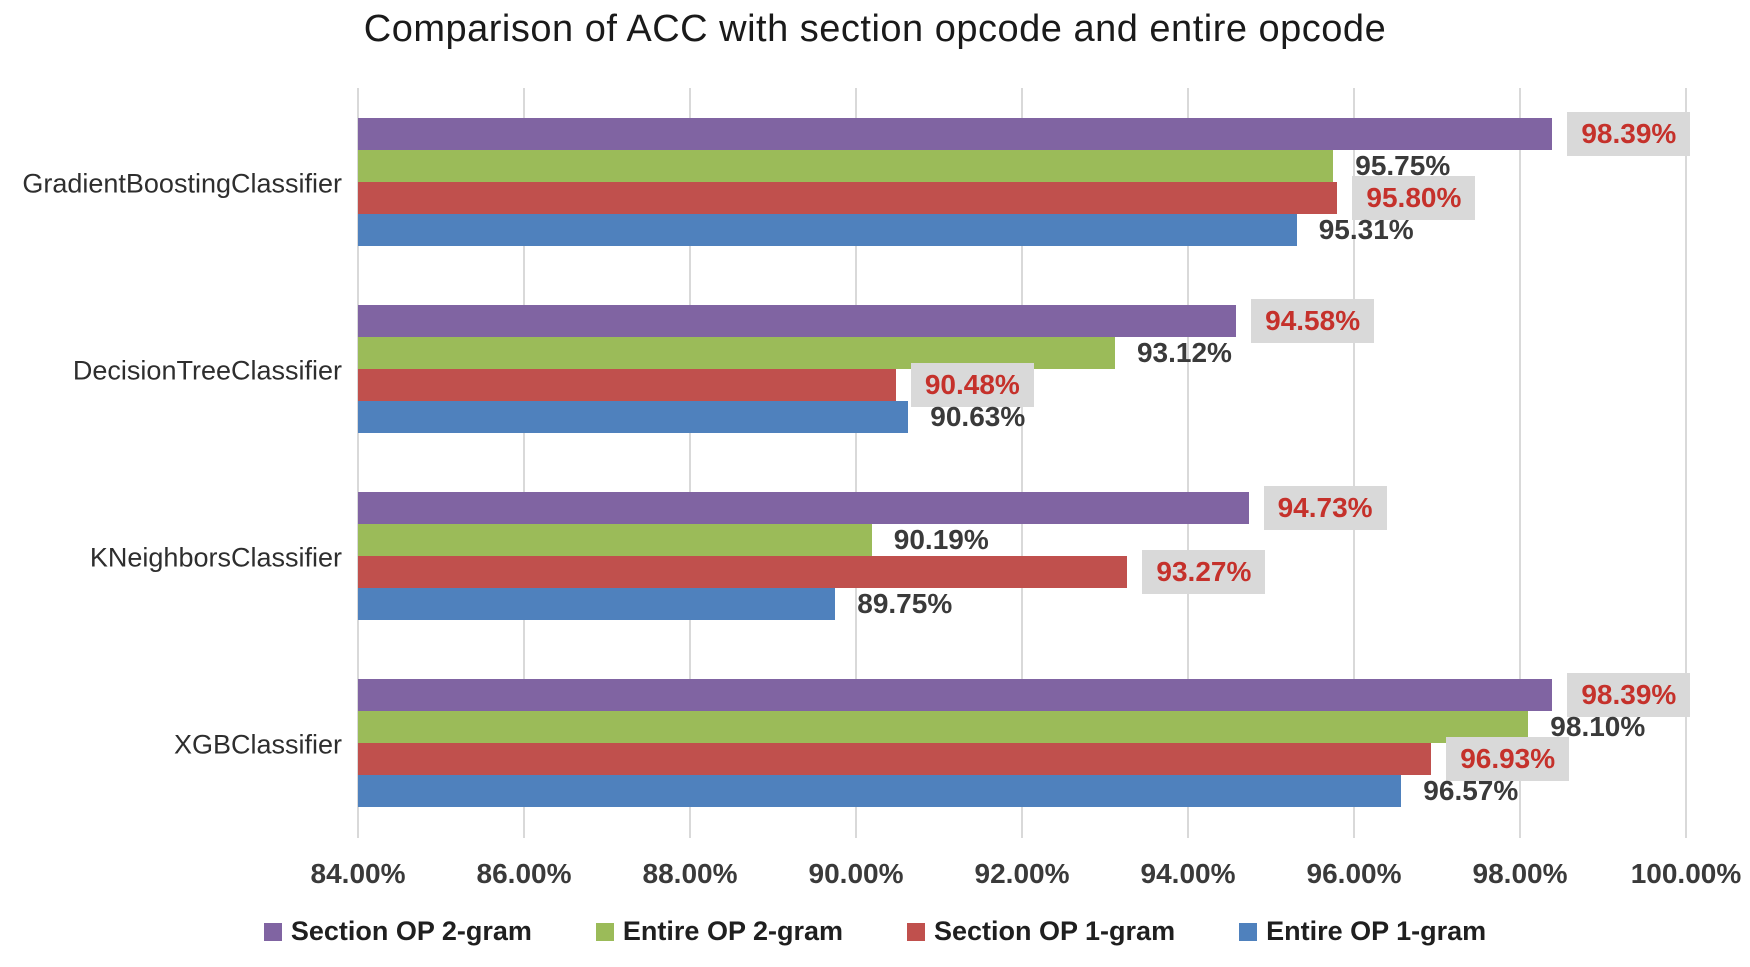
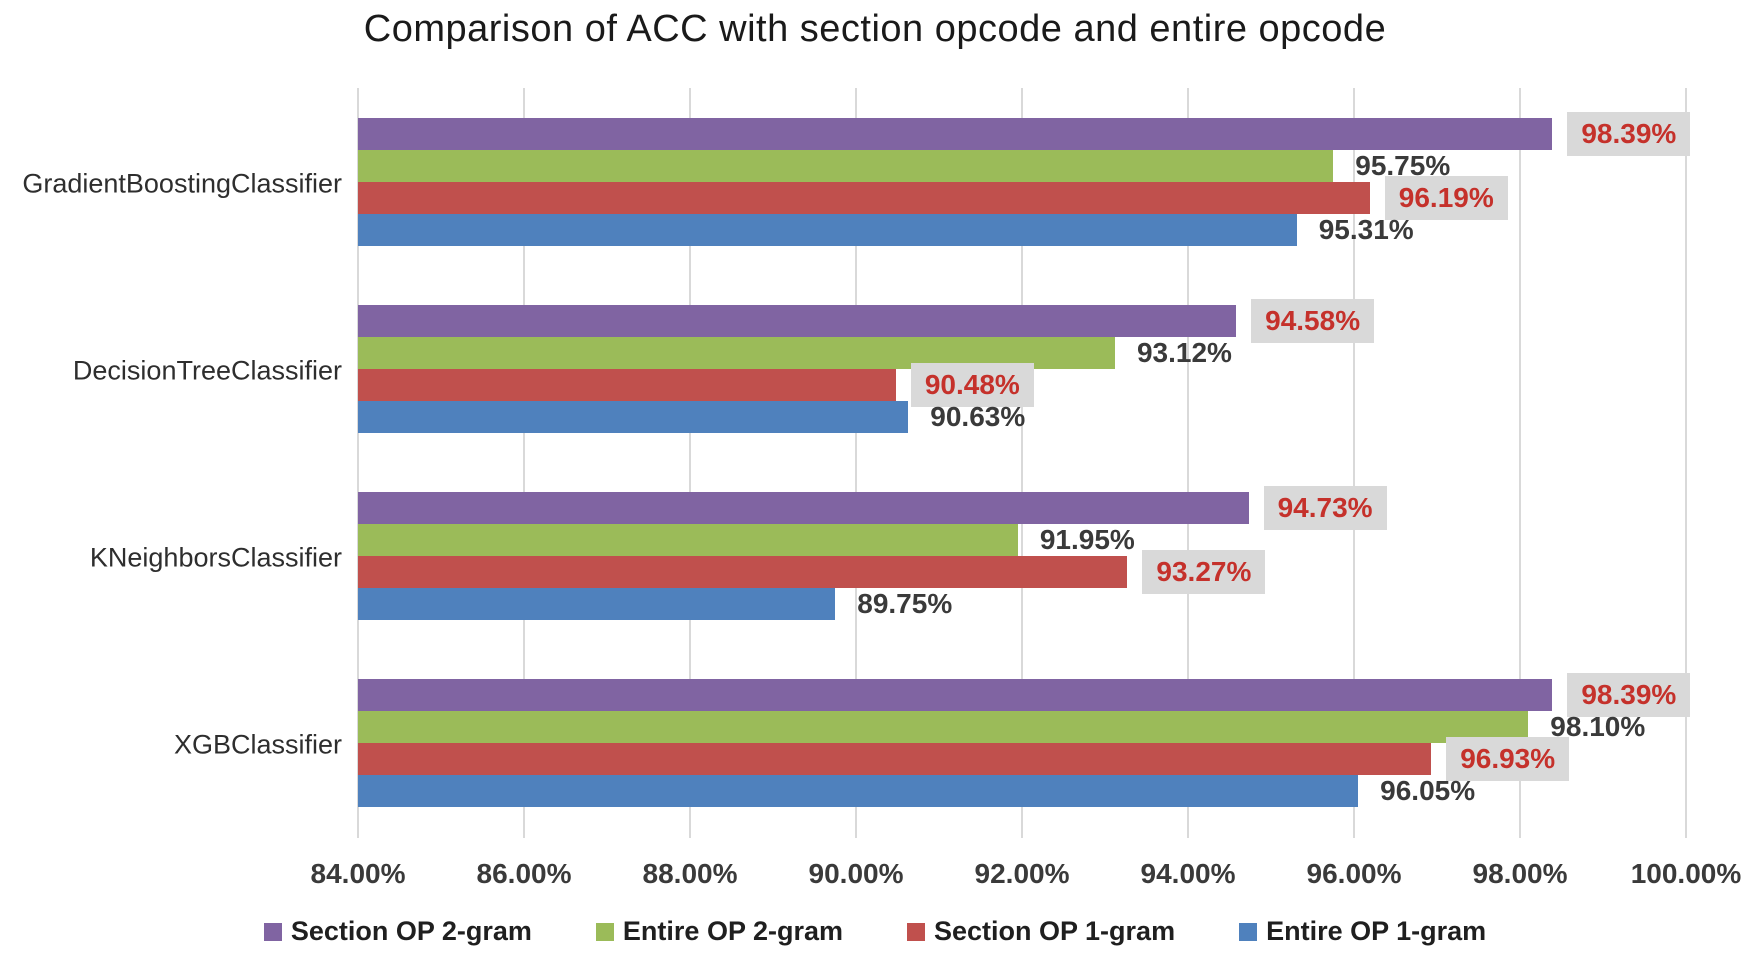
Section OP 1-gram/GradientBoostingClassifier: 95.80% -> 96.19%
Entire OP 2-gram/KNeighborsClassifier: 90.19% -> 91.95%
Entire OP 1-gram/XGBClassifier: 96.57% -> 96.05%
